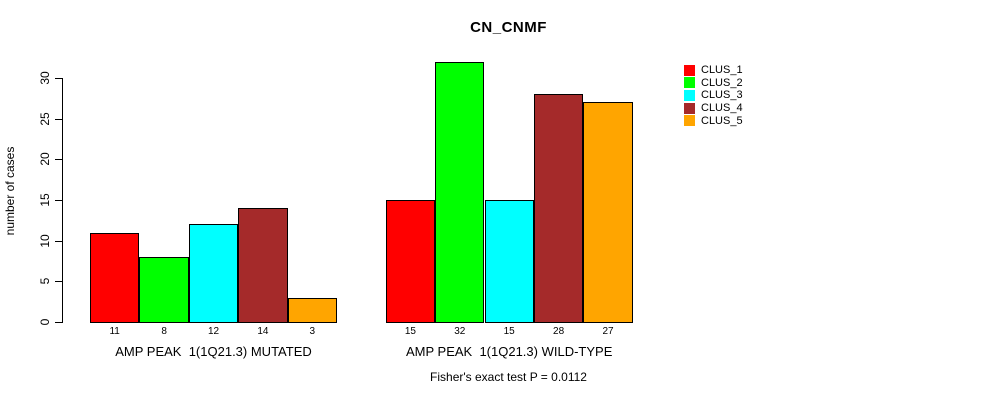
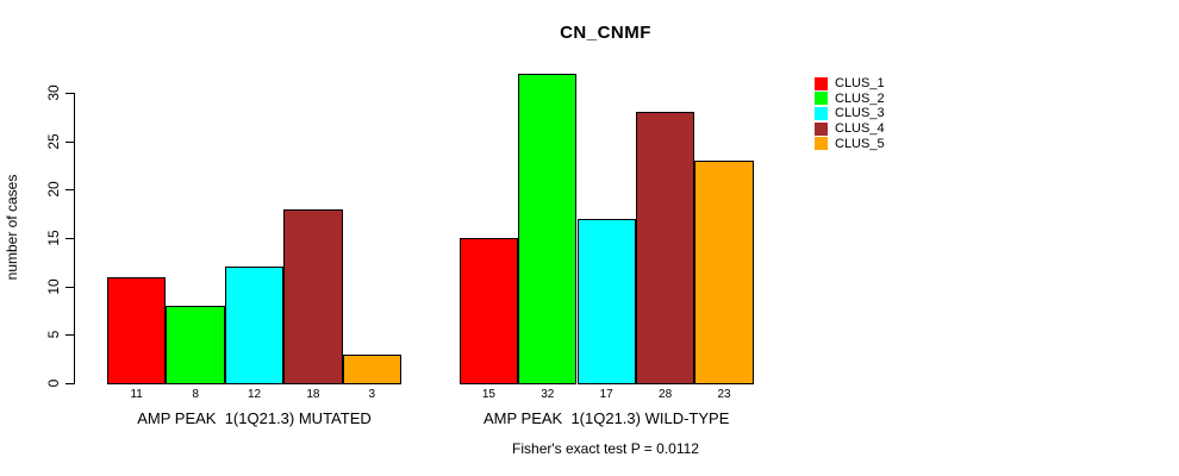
CLUS_4/AMP PEAK 1(1Q21.3) MUTATED: 14 -> 18
CLUS_3/AMP PEAK 1(1Q21.3) WILD-TYPE: 15 -> 17
CLUS_5/AMP PEAK 1(1Q21.3) WILD-TYPE: 27 -> 23
